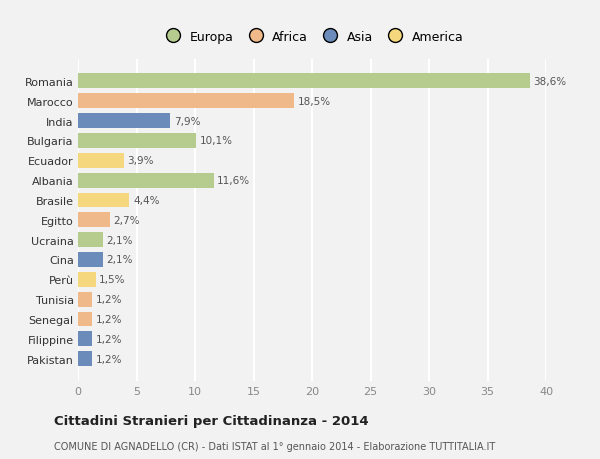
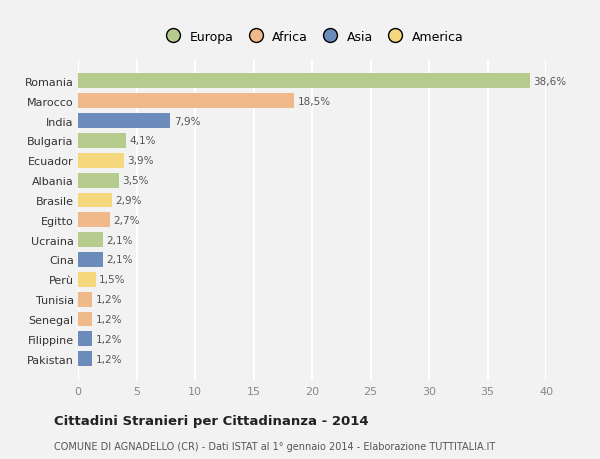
Bulgaria: 10,1% -> 4,1%
Albania: 11,6% -> 3,5%
Brasile: 4,4% -> 2,9%
